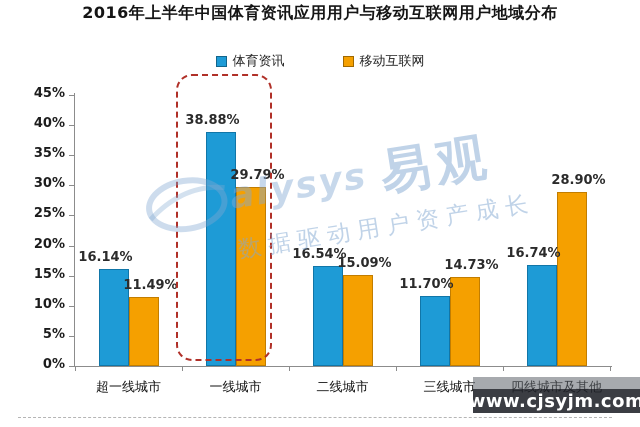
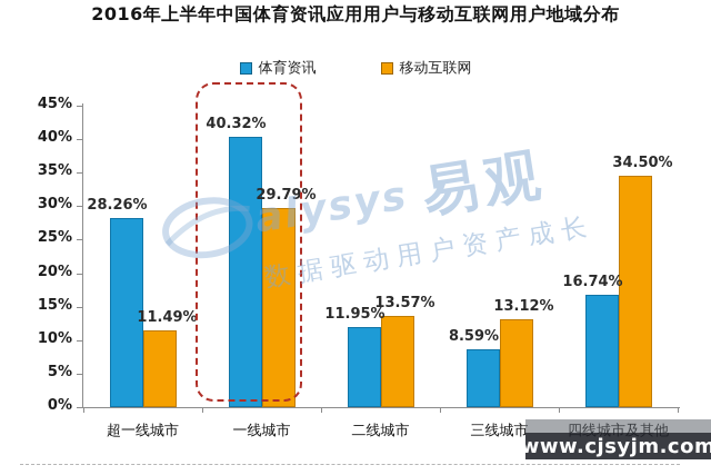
体育资讯/超一线城市: 16.14% -> 28.26%
体育资讯/一线城市: 38.88% -> 40.32%
体育资讯/二线城市: 16.54% -> 11.95%
移动互联网/二线城市: 15.09% -> 13.57%
体育资讯/三线城市: 11.70% -> 8.59%
移动互联网/三线城市: 14.73% -> 13.12%
移动互联网/四线城市及其他: 28.90% -> 34.50%
